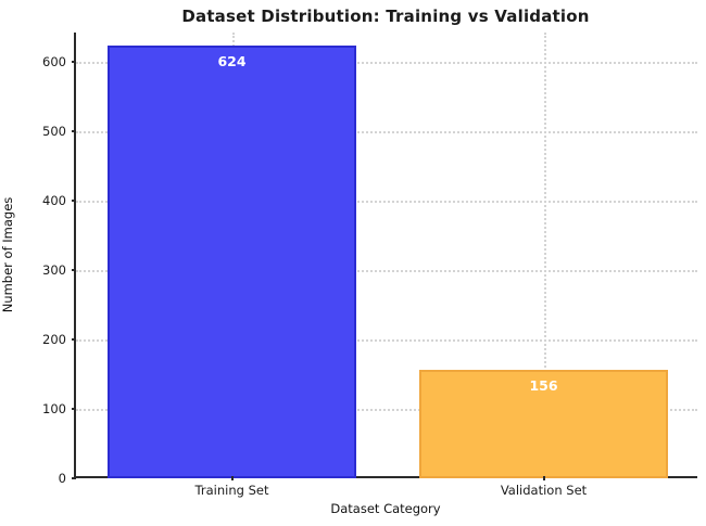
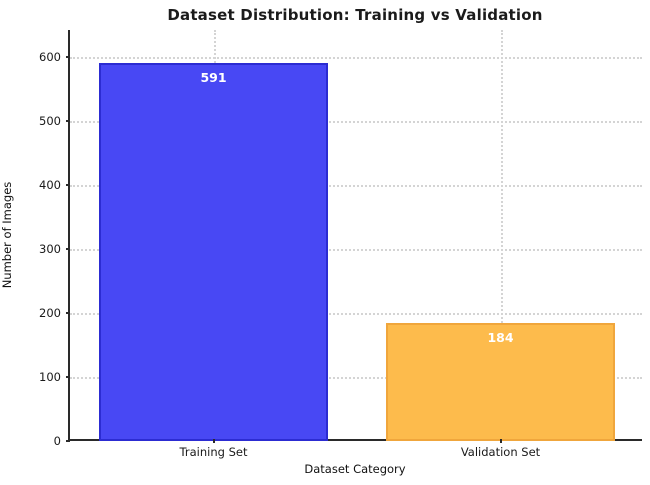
Training Set: 624 -> 591
Validation Set: 156 -> 184
